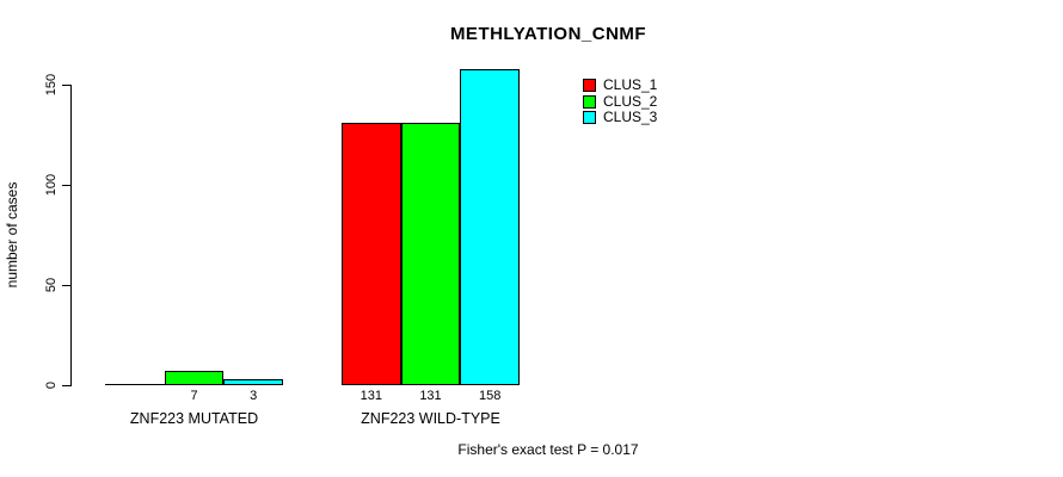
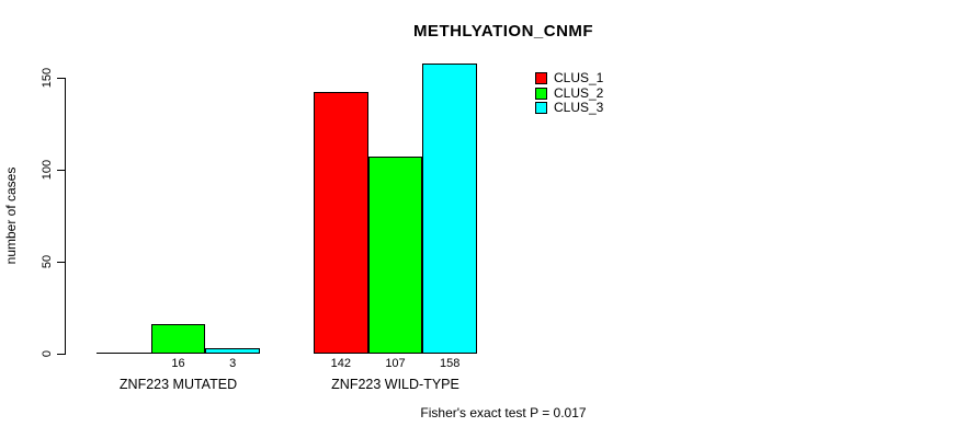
CLUS_2/ZNF223 MUTATED: 7 -> 16
CLUS_1/ZNF223 WILD-TYPE: 131 -> 142
CLUS_2/ZNF223 WILD-TYPE: 131 -> 107
